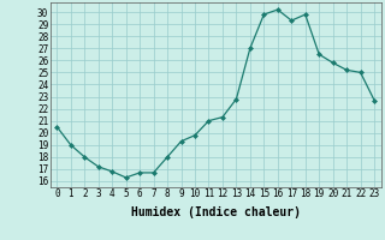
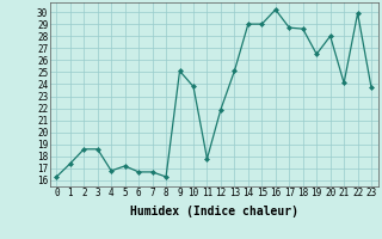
0: 20.5 -> 16.3
1: 19.0 -> 17.4
2: 18.0 -> 18.6
3: 17.2 -> 18.6
5: 16.3 -> 17.2
8: 18.0 -> 16.3
9: 19.3 -> 25.1
10: 19.8 -> 23.8
11: 21.0 -> 17.8
12: 21.3 -> 21.9
13: 22.8 -> 25.1
14: 27.0 -> 29.0
15: 29.8 -> 29.0
17: 29.3 -> 28.7
18: 29.8 -> 28.6
20: 25.8 -> 28.0
21: 25.2 -> 24.1
22: 25.0 -> 29.9
23: 22.7 -> 23.7
